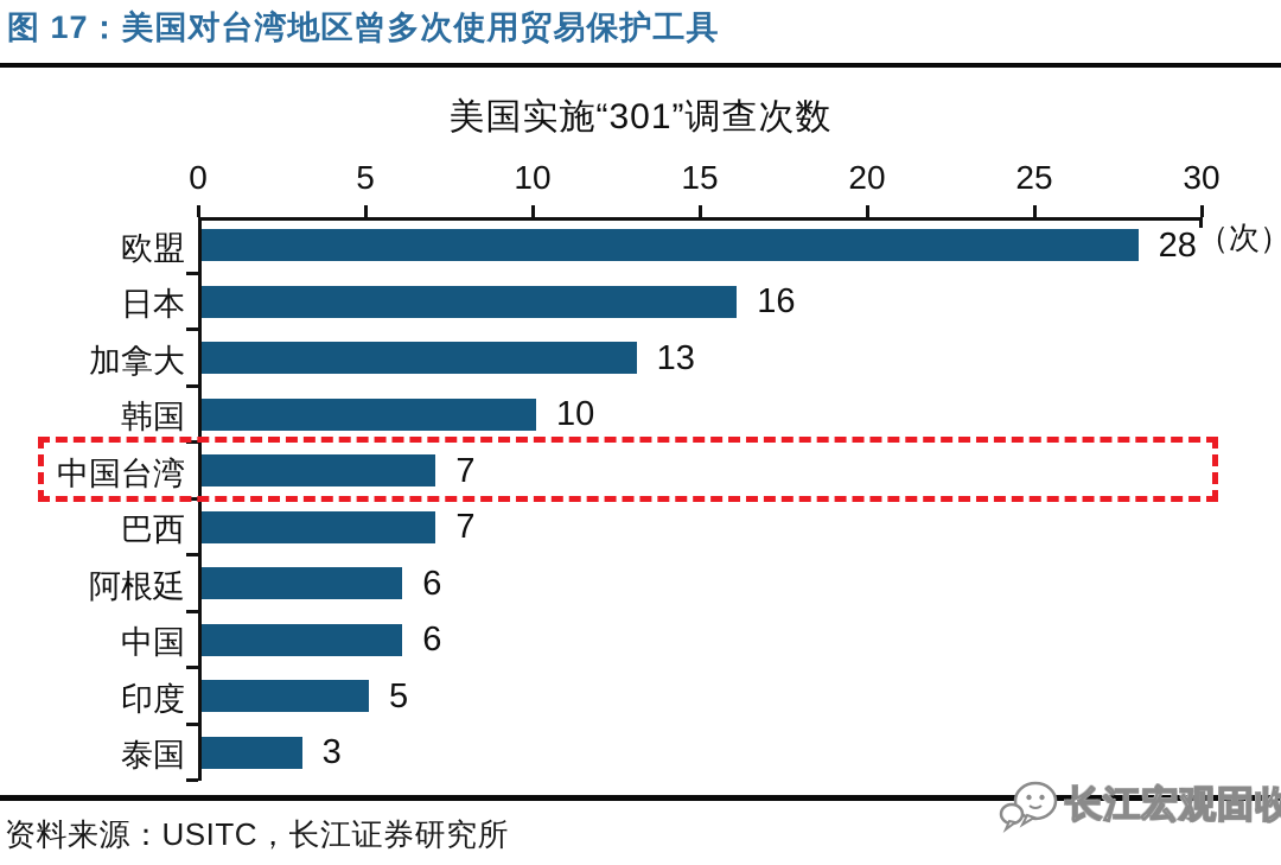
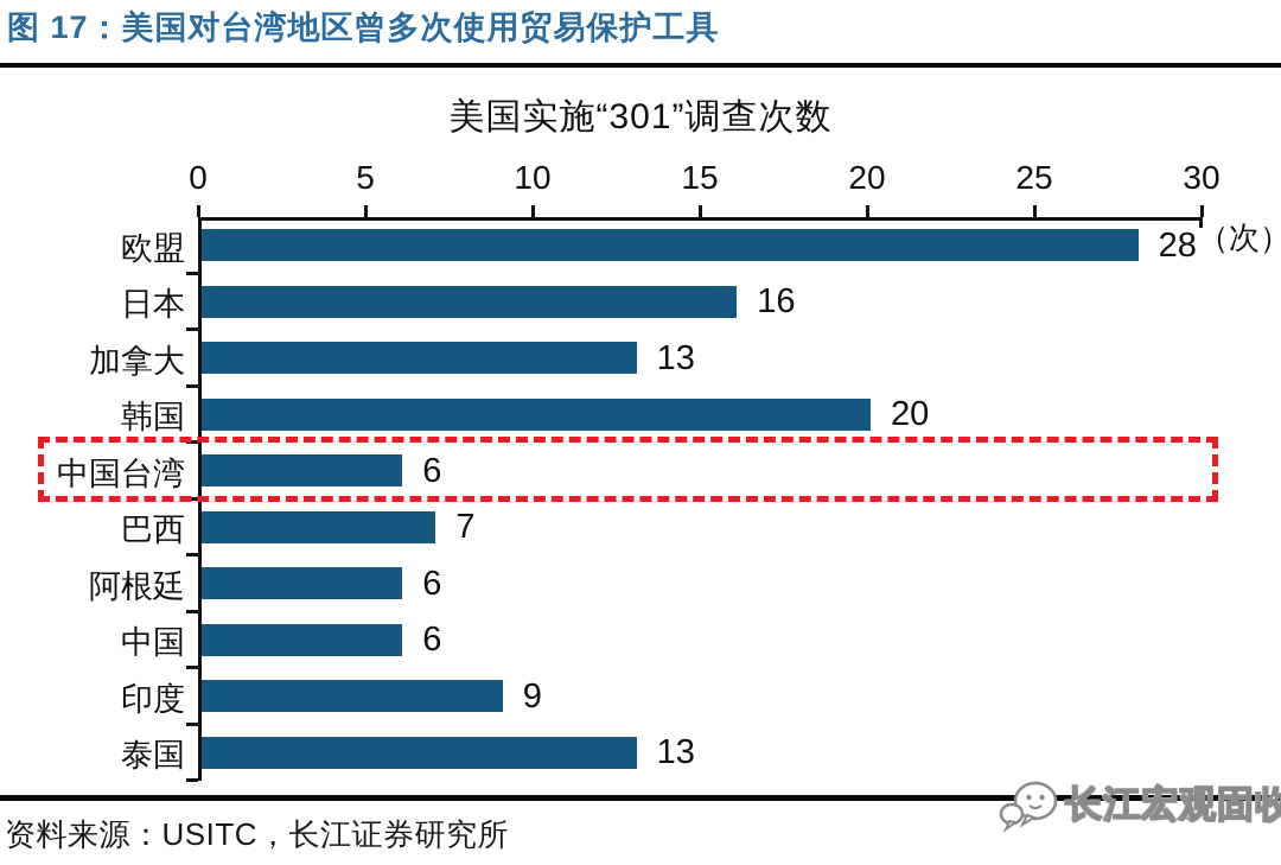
韩国: 10 -> 20
中国台湾: 7 -> 6
印度: 5 -> 9
泰国: 3 -> 13
